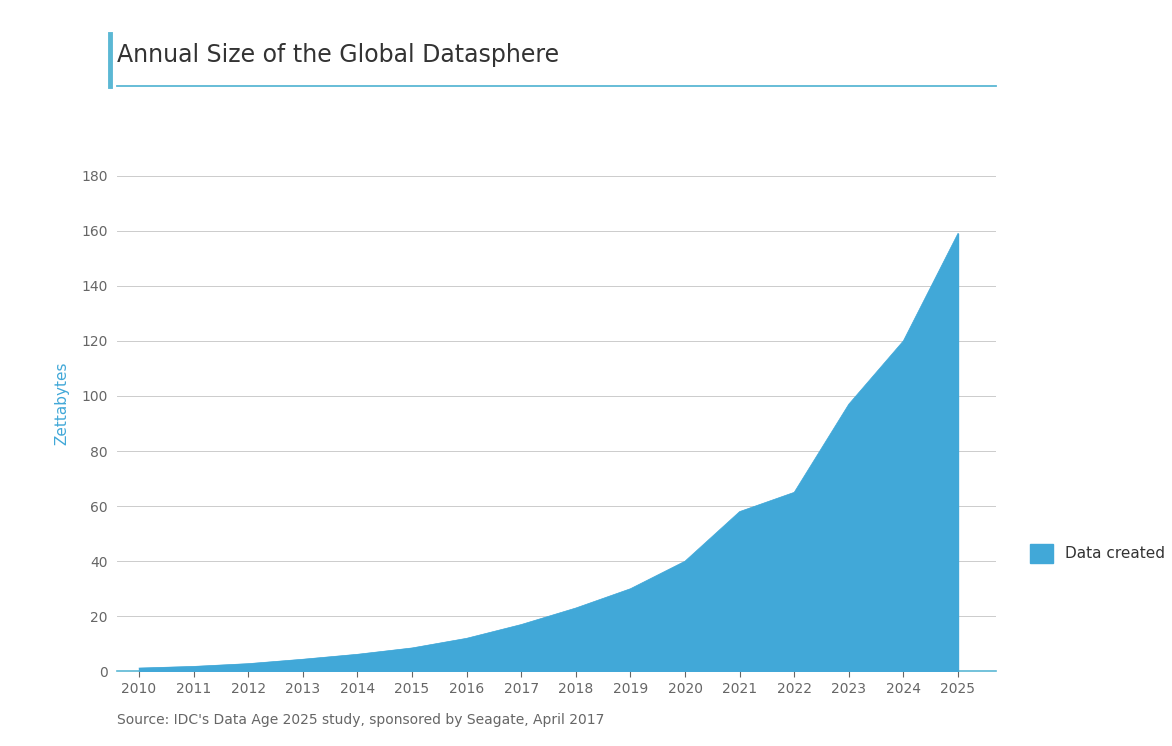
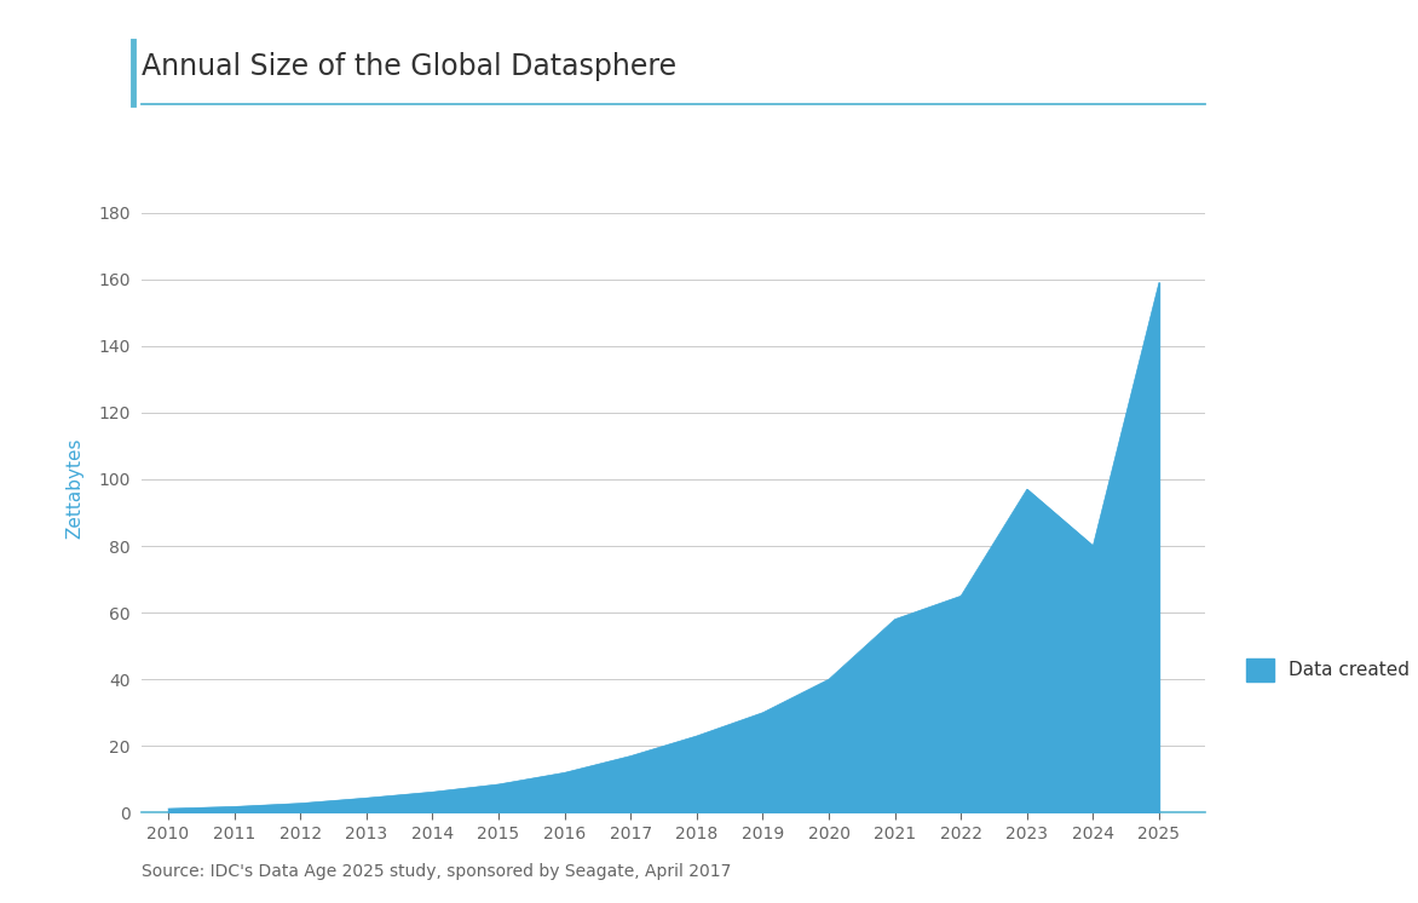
2024: 120.0 -> 80.0
